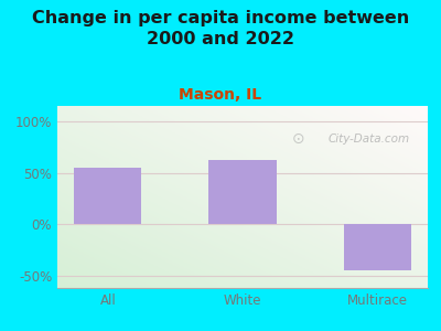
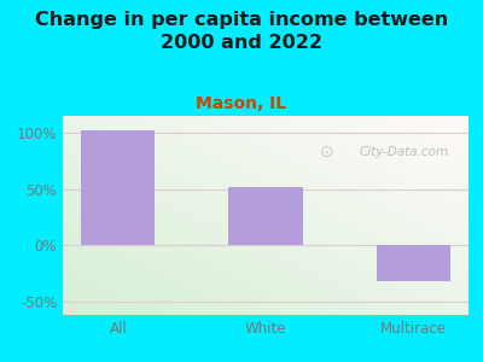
All: 55% -> 102%
White: 62% -> 52%
Multirace: -45% -> -32%
